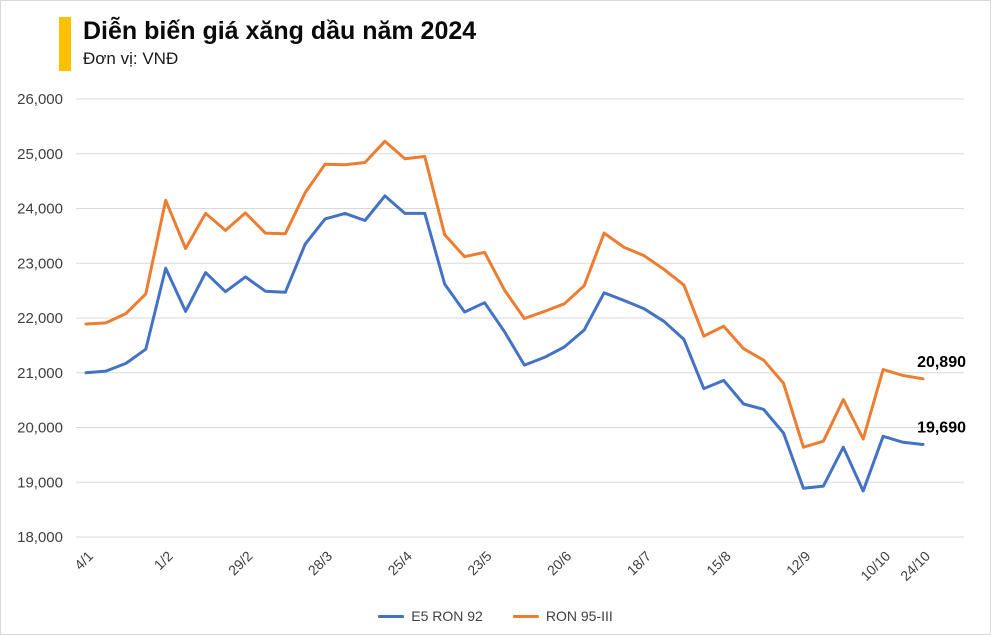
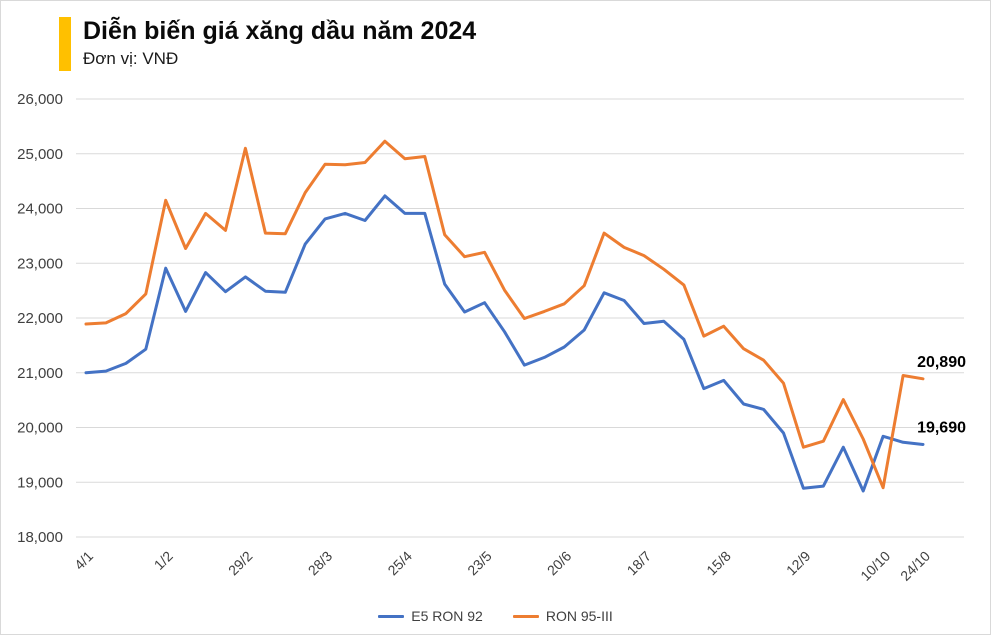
RON 95-III/29/2: 23900 -> 25100
E5 RON 92/18/7: 22200 -> 21900
RON 95-III/10/10: 21100 -> 18900
